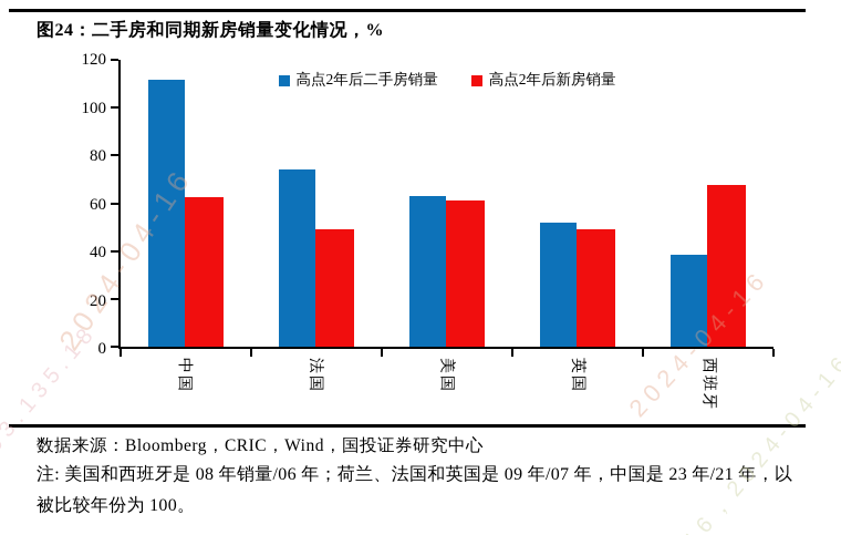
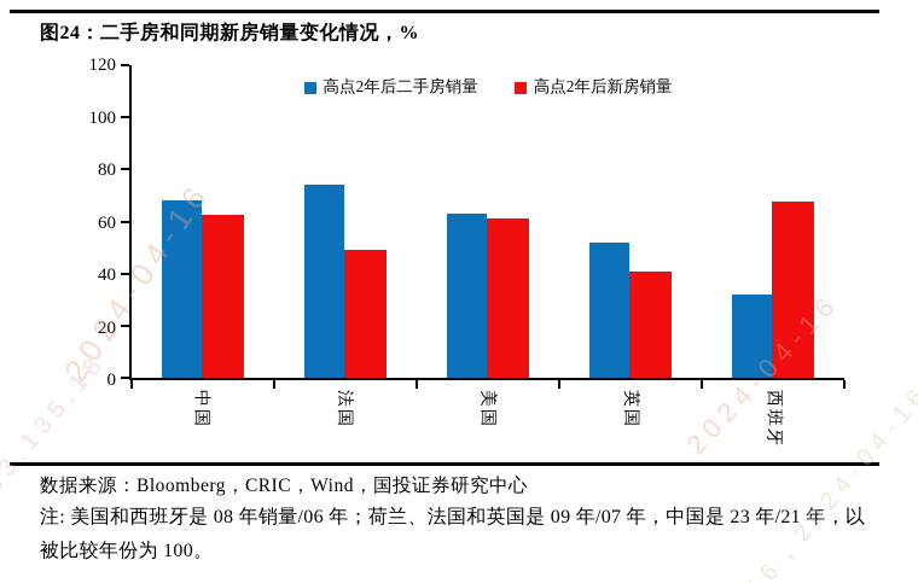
高点2年后二手房销量/中国: 112 -> 68
高点2年后新房销量/英国: 49 -> 41
高点2年后二手房销量/西班牙: 38 -> 32
